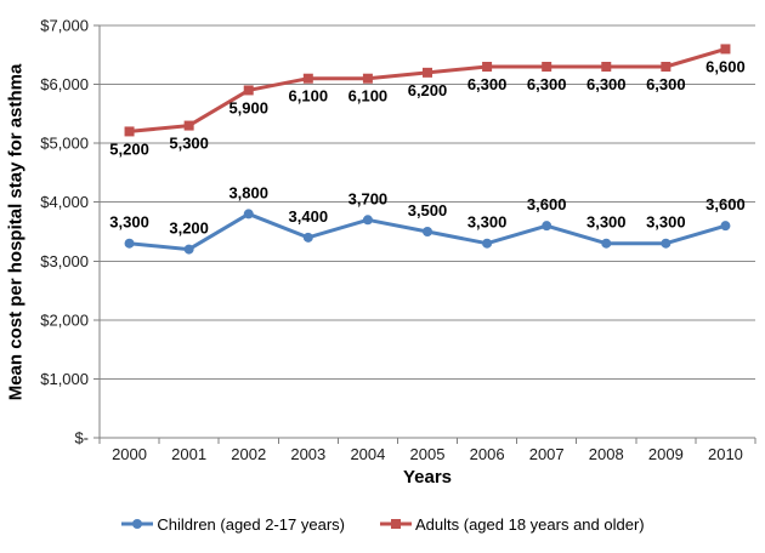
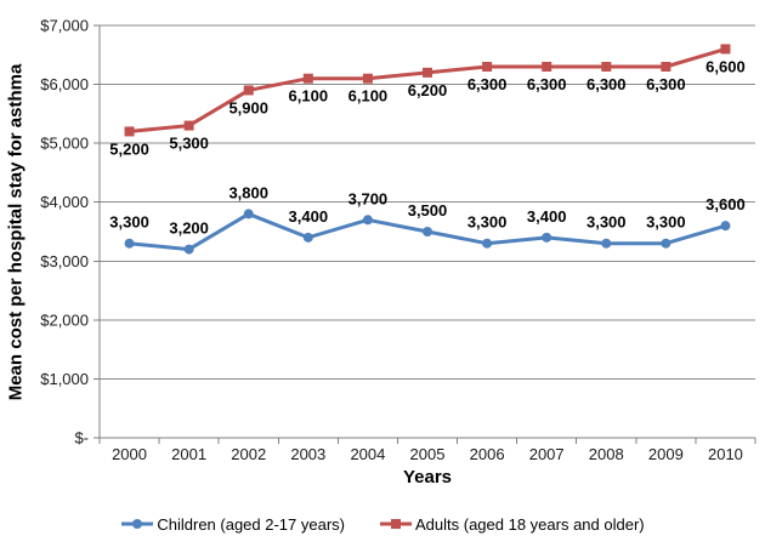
Children (aged 2-17 years)/2007: 3,600 -> 3,400
